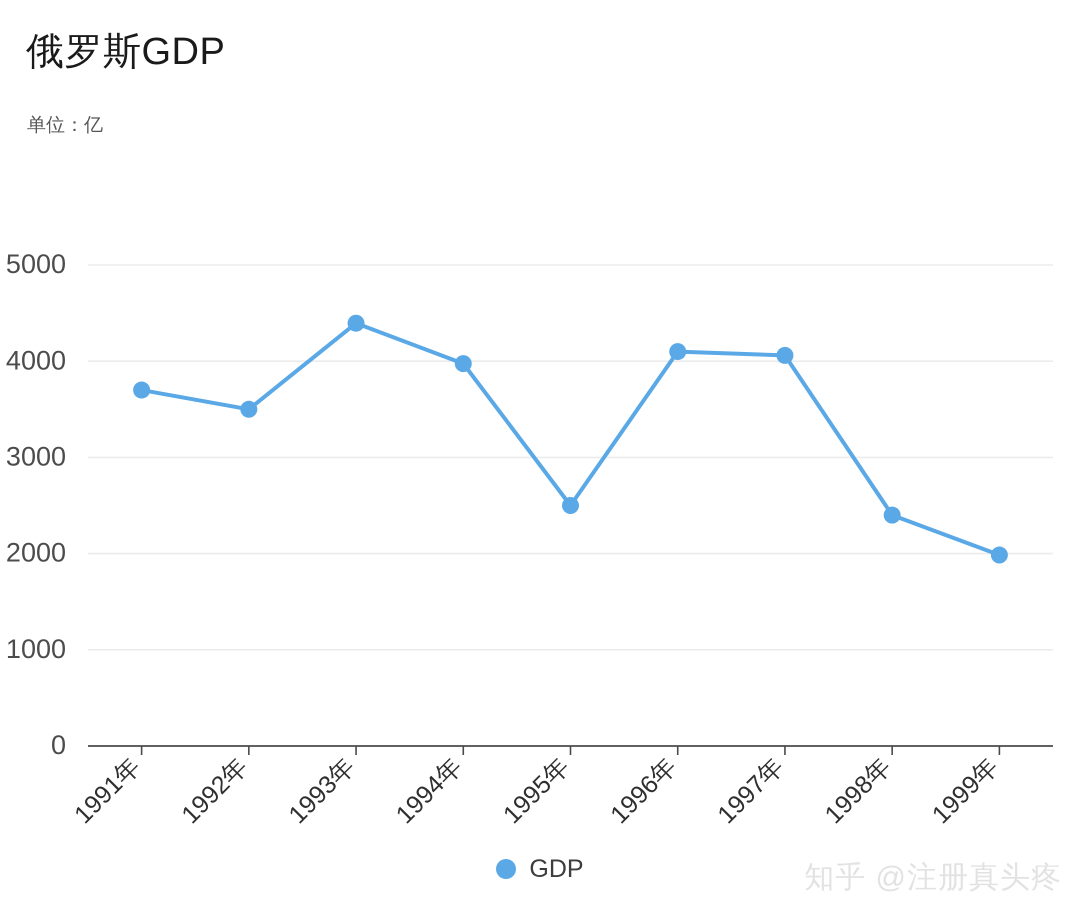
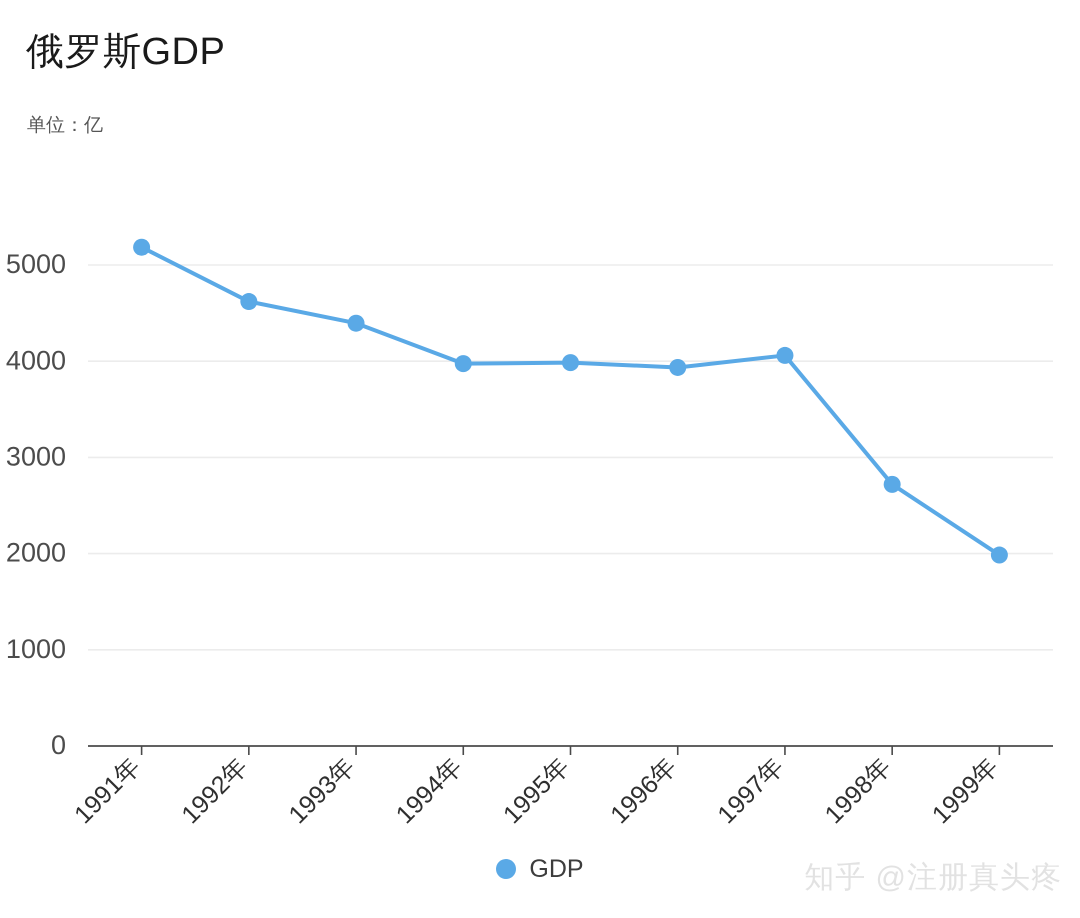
1991年: 3700 -> 5200
1992年: 3500 -> 4600
1995年: 2500 -> 4000
1996年: 4100 -> 3900
1998年: 2400 -> 2700
